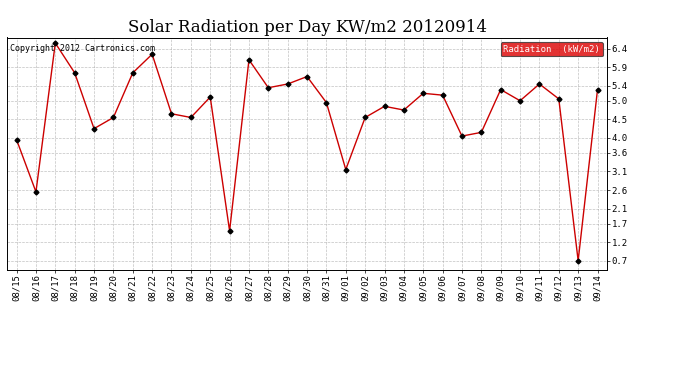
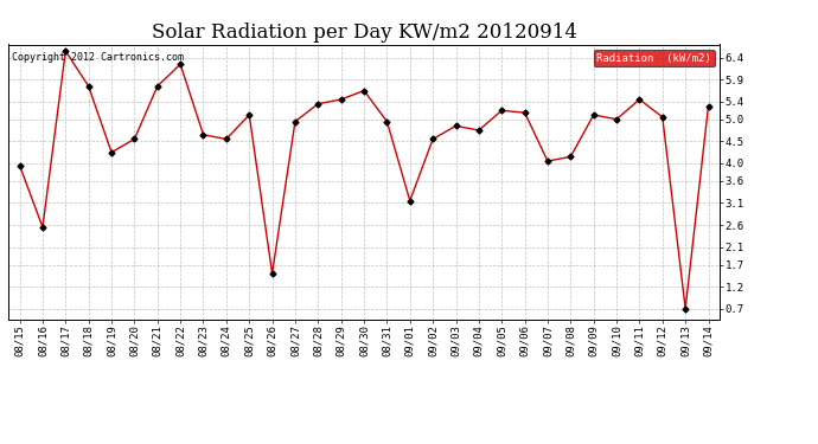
08/27: 6.10 -> 4.95
09/09: 5.30 -> 5.10
